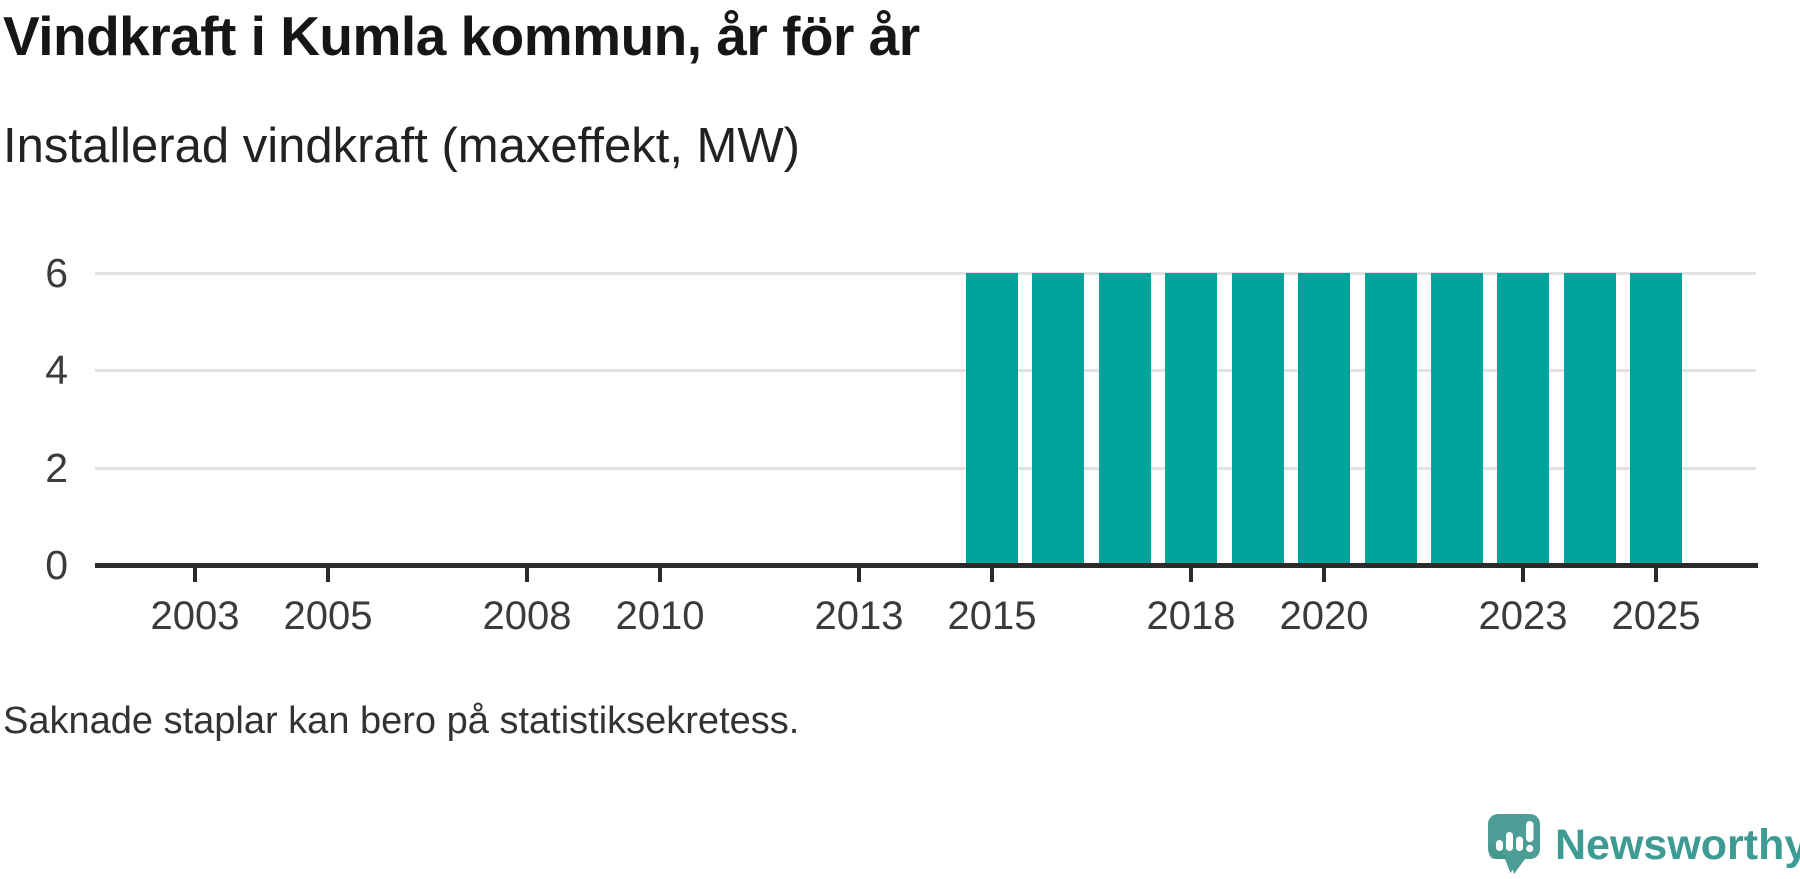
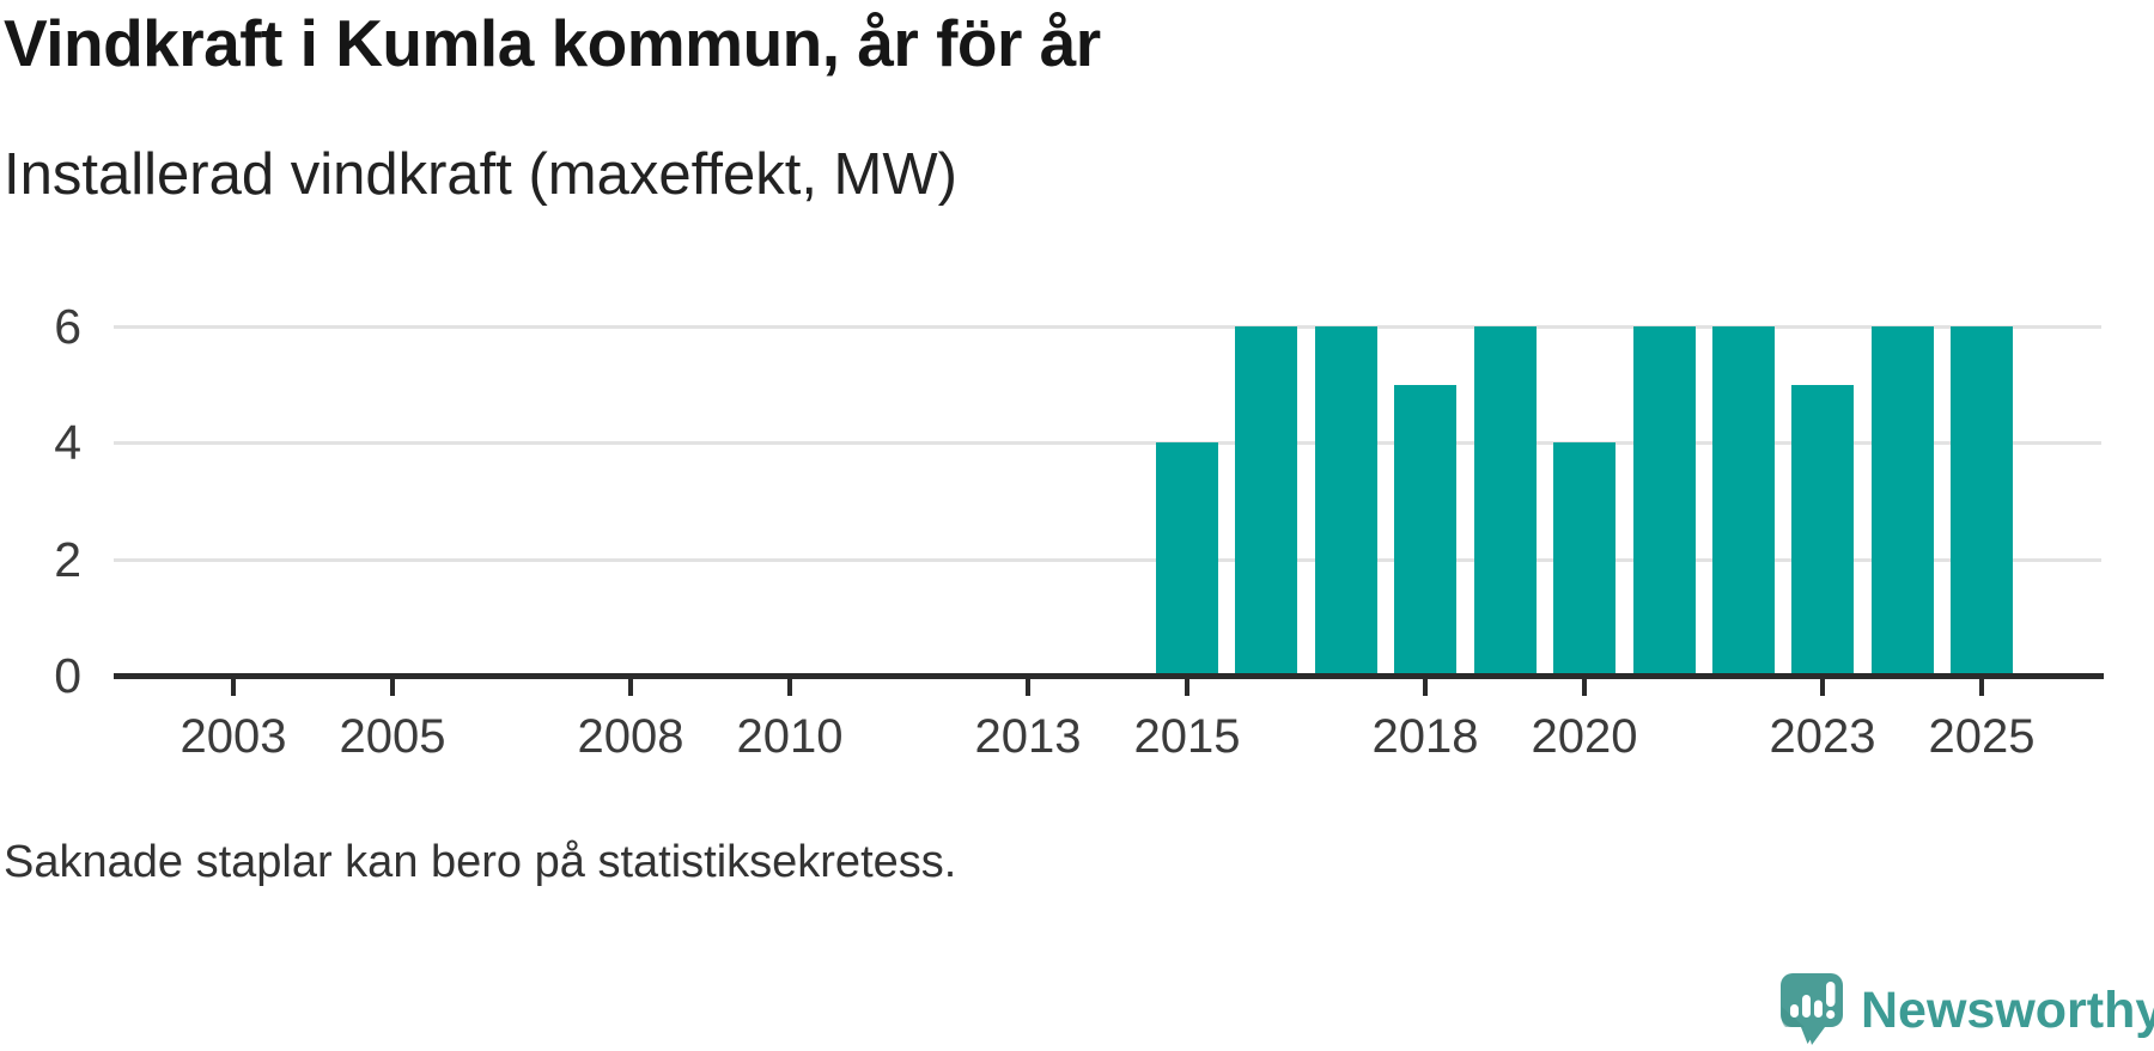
2015: 6 -> 4
2018: 6 -> 5
2020: 6 -> 4
2023: 6 -> 5
